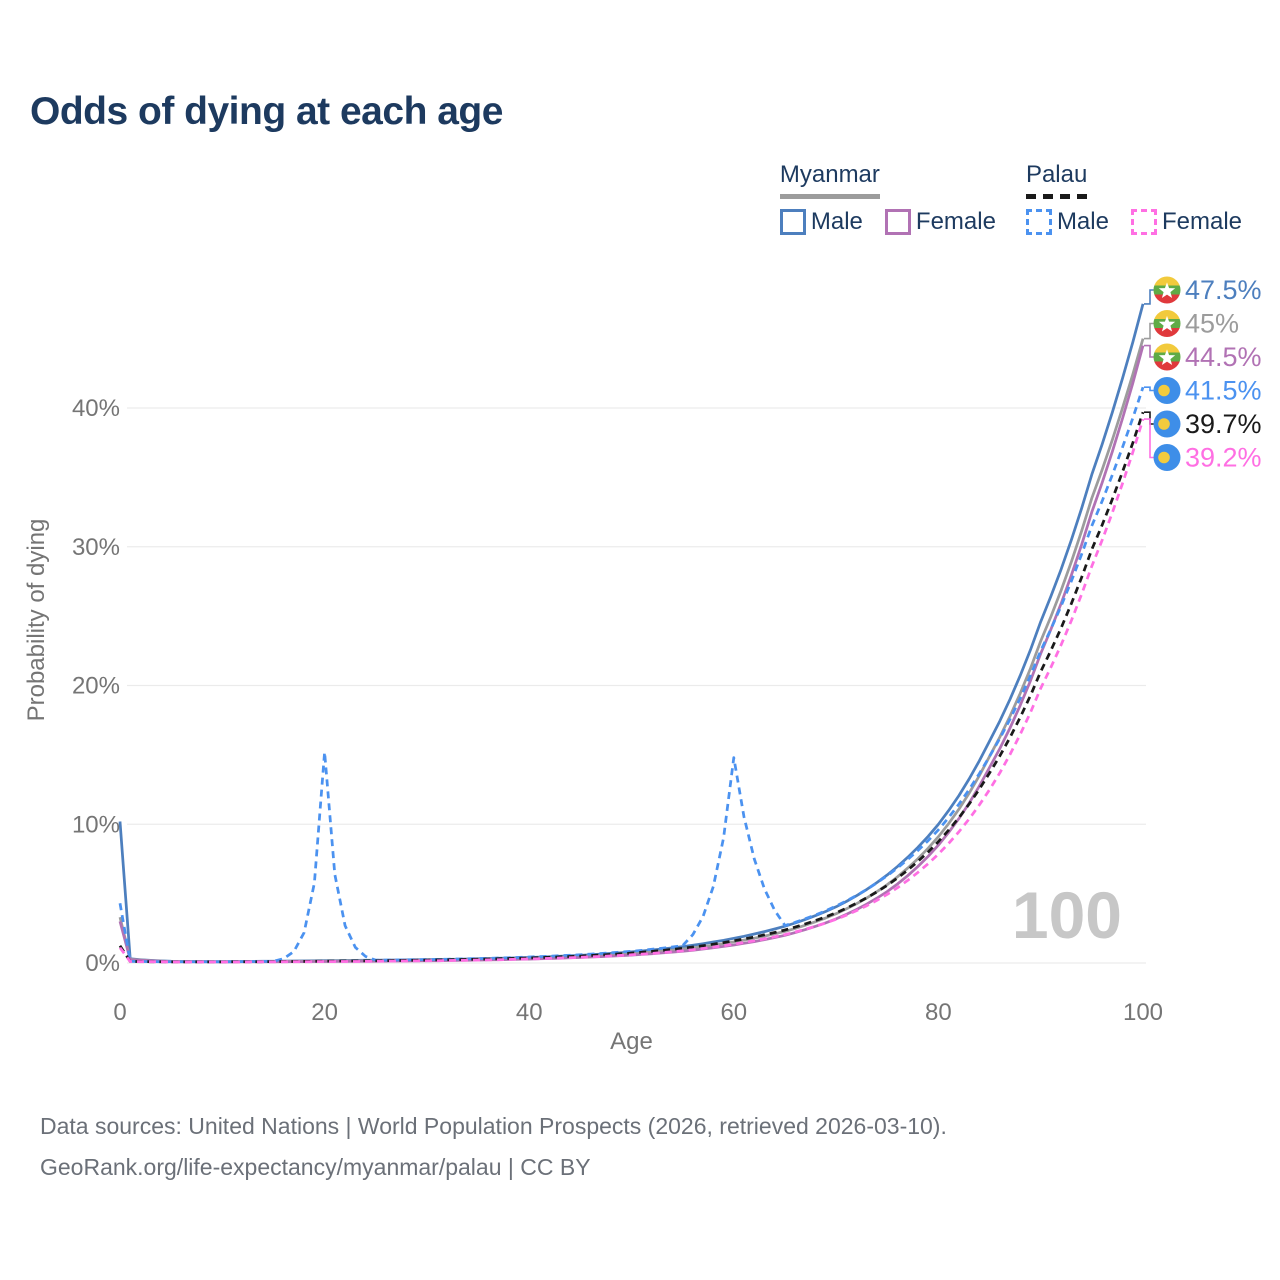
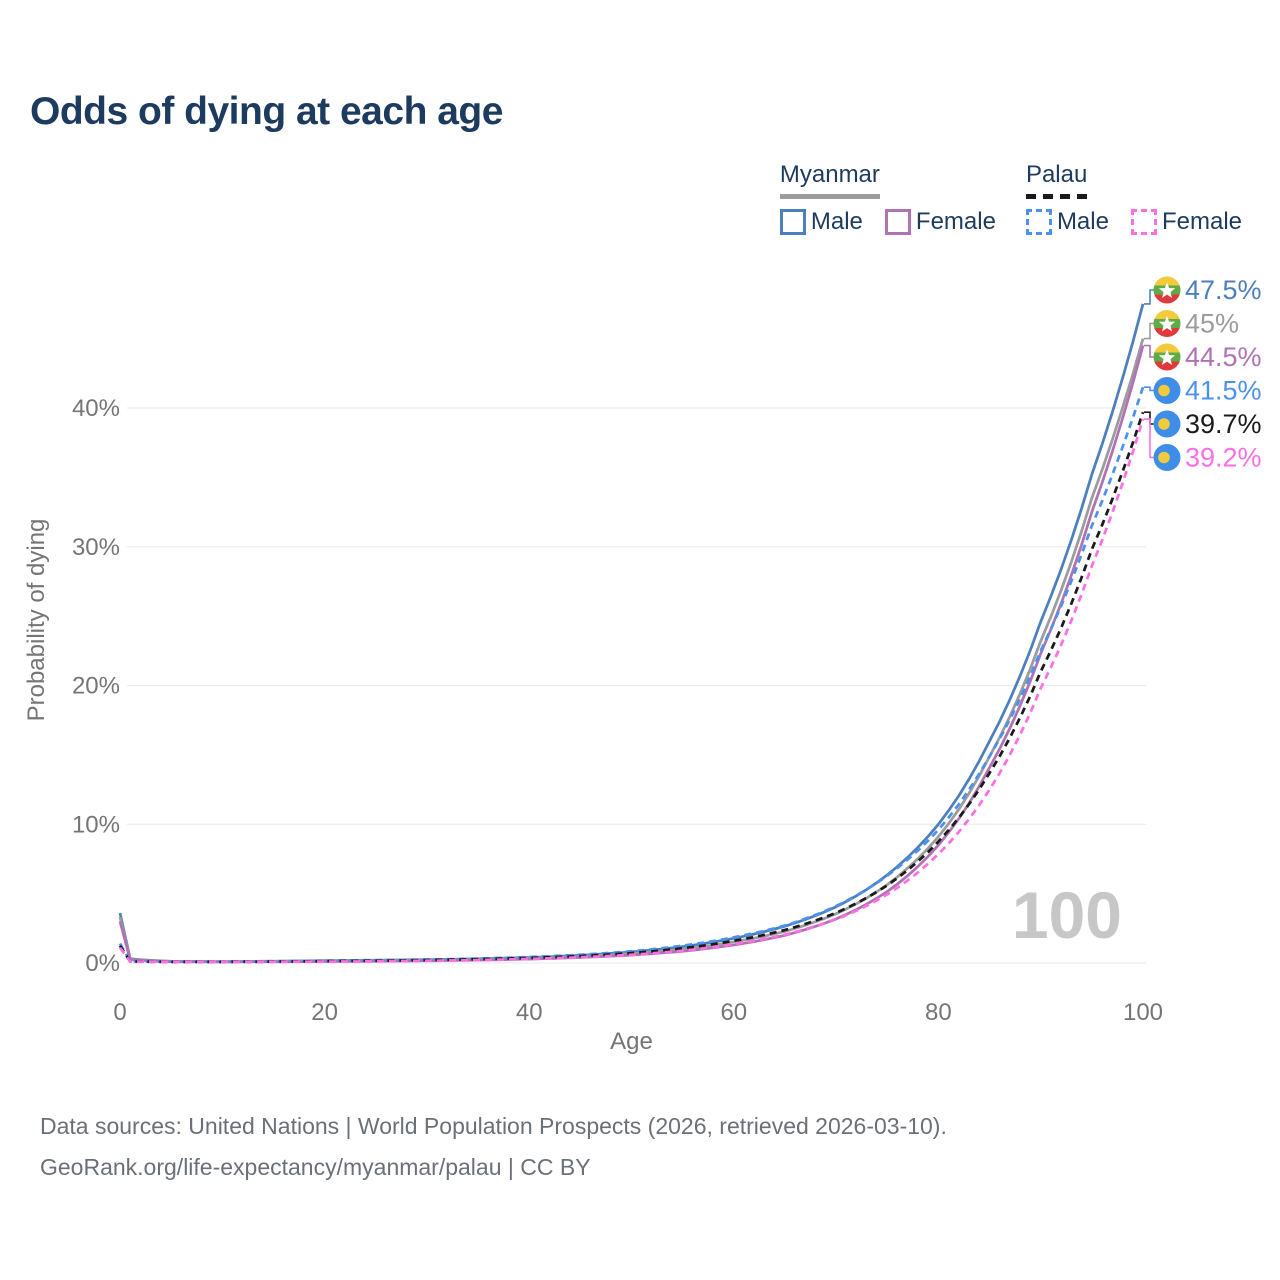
Myanmar Male/0: 10.2% -> 3.6%
Palau Male/0: 4.3% -> 1.4%
Palau Male/20: 15.2% -> 0.2%
Palau Male/60: 14.8% -> 1.9%
